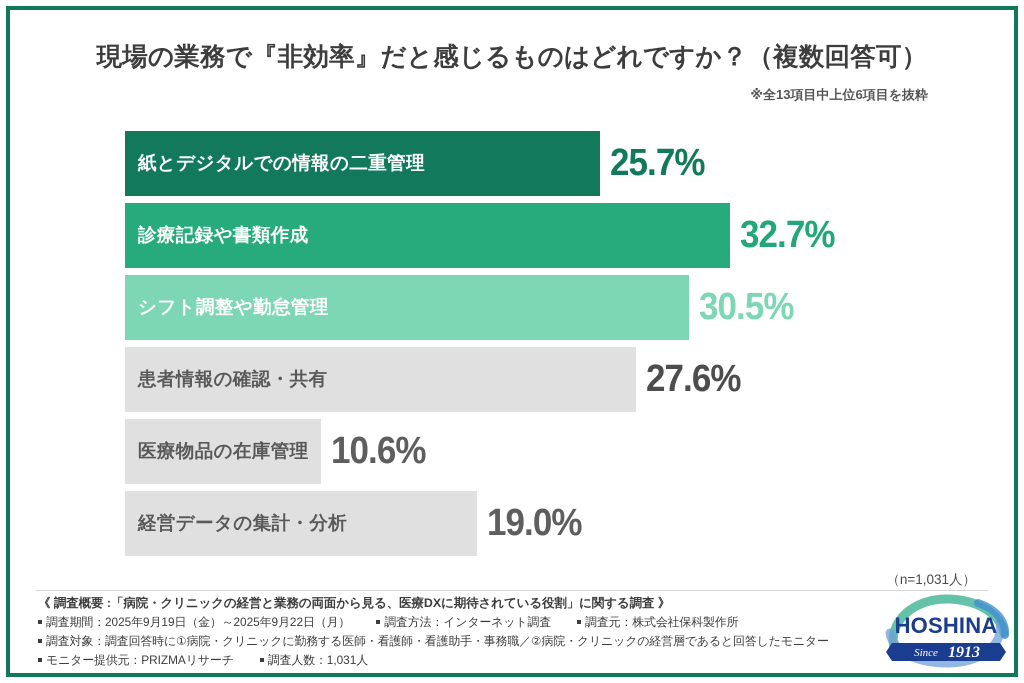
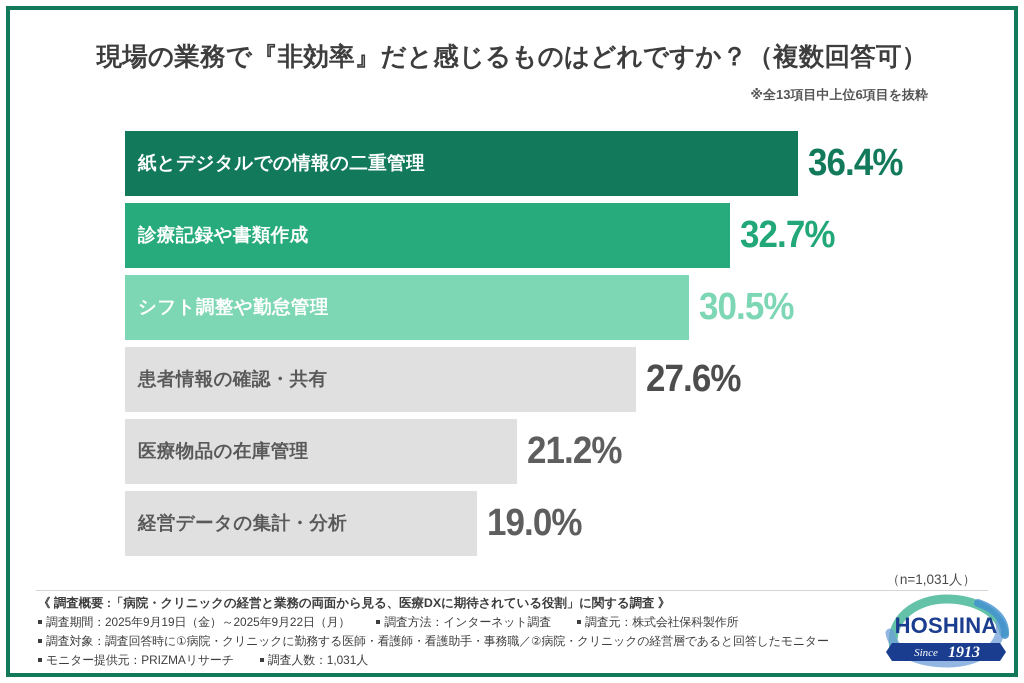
紙とデジタルでの情報の二重管理: 25.7% -> 36.4%
医療物品の在庫管理: 10.6% -> 21.2%
